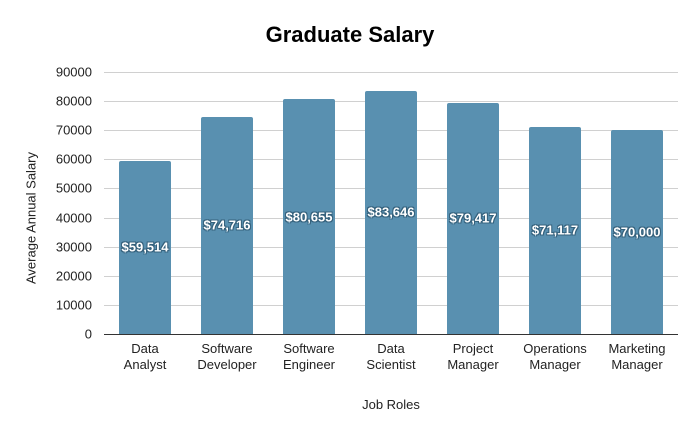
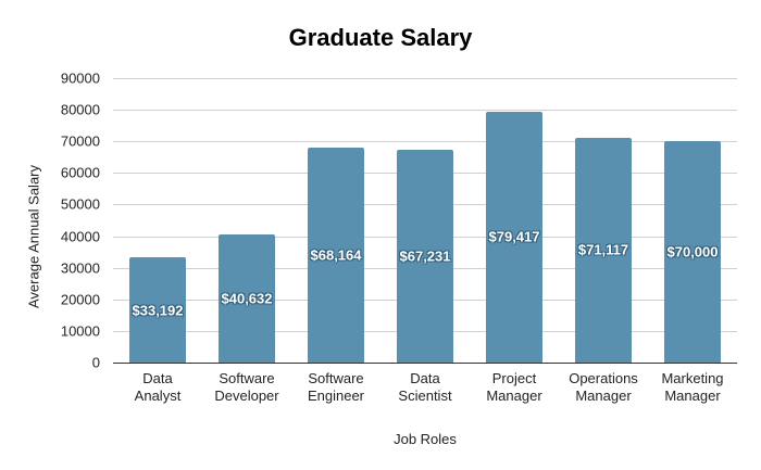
Data Analyst: $59,514 -> $33,192
Software Developer: $74,716 -> $40,632
Software Engineer: $80,655 -> $68,164
Data Scientist: $83,646 -> $67,231
